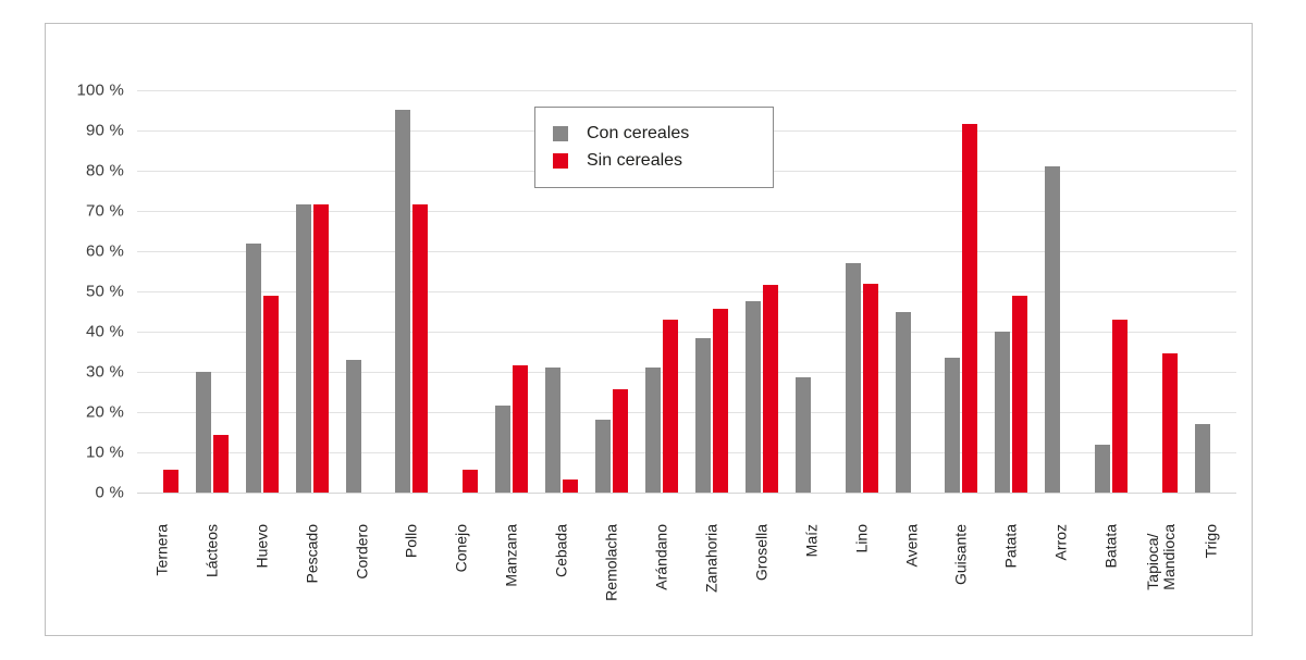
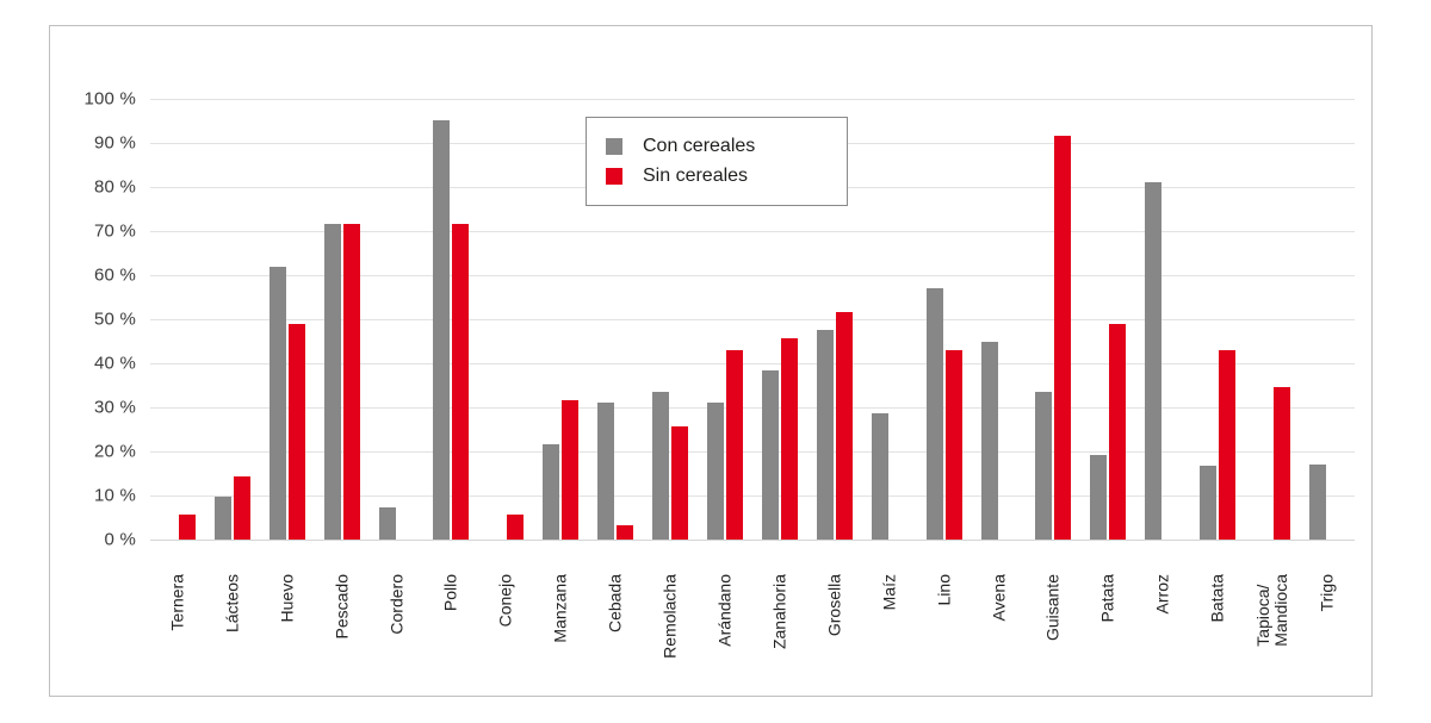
Con cereales/Lácteos: 30% -> 10%
Con cereales/Cordero: 33% -> 7%
Con cereales/Remolacha: 18% -> 33%
Sin cereales/Lino: 52% -> 43%
Con cereales/Patata: 40% -> 19%
Con cereales/Batata: 12% -> 17%
